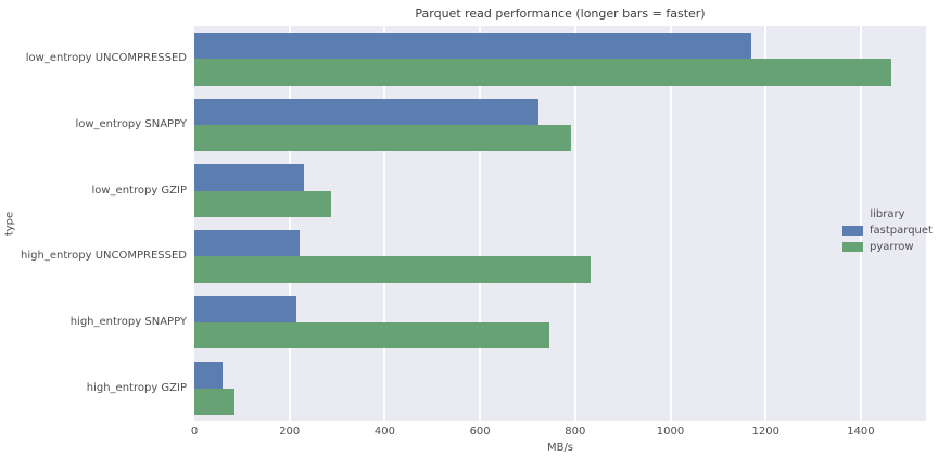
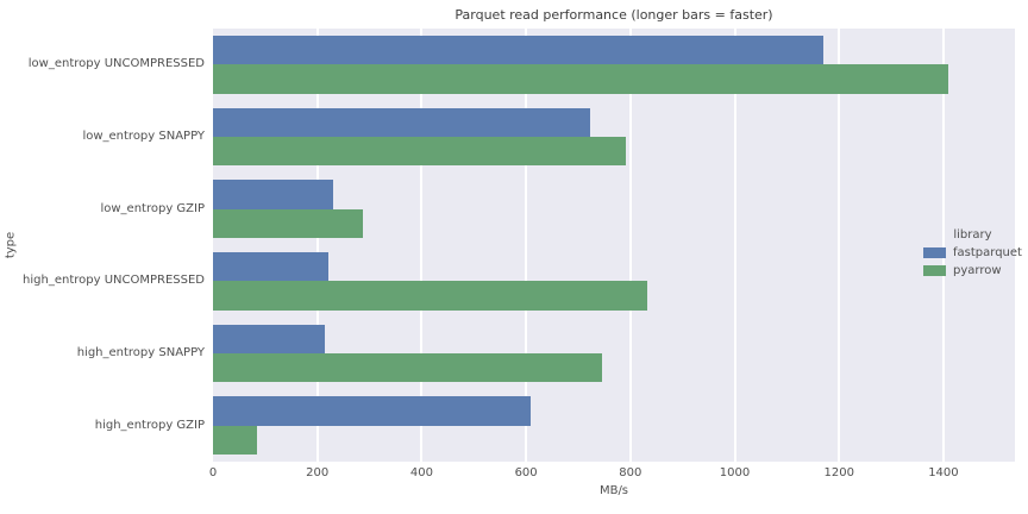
pyarrow/low_entropy UNCOMPRESSED: 1460 -> 1410
fastparquet/high_entropy GZIP: 60 -> 610
